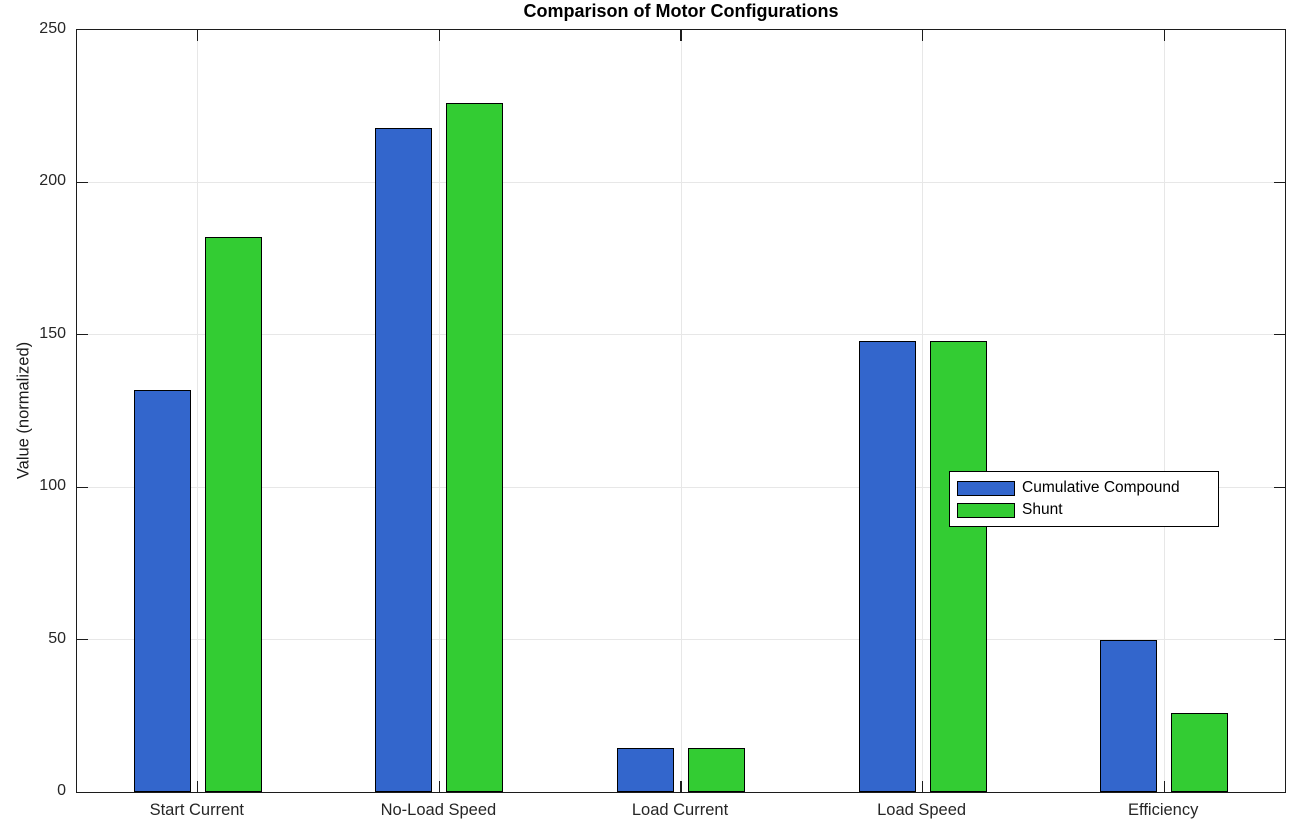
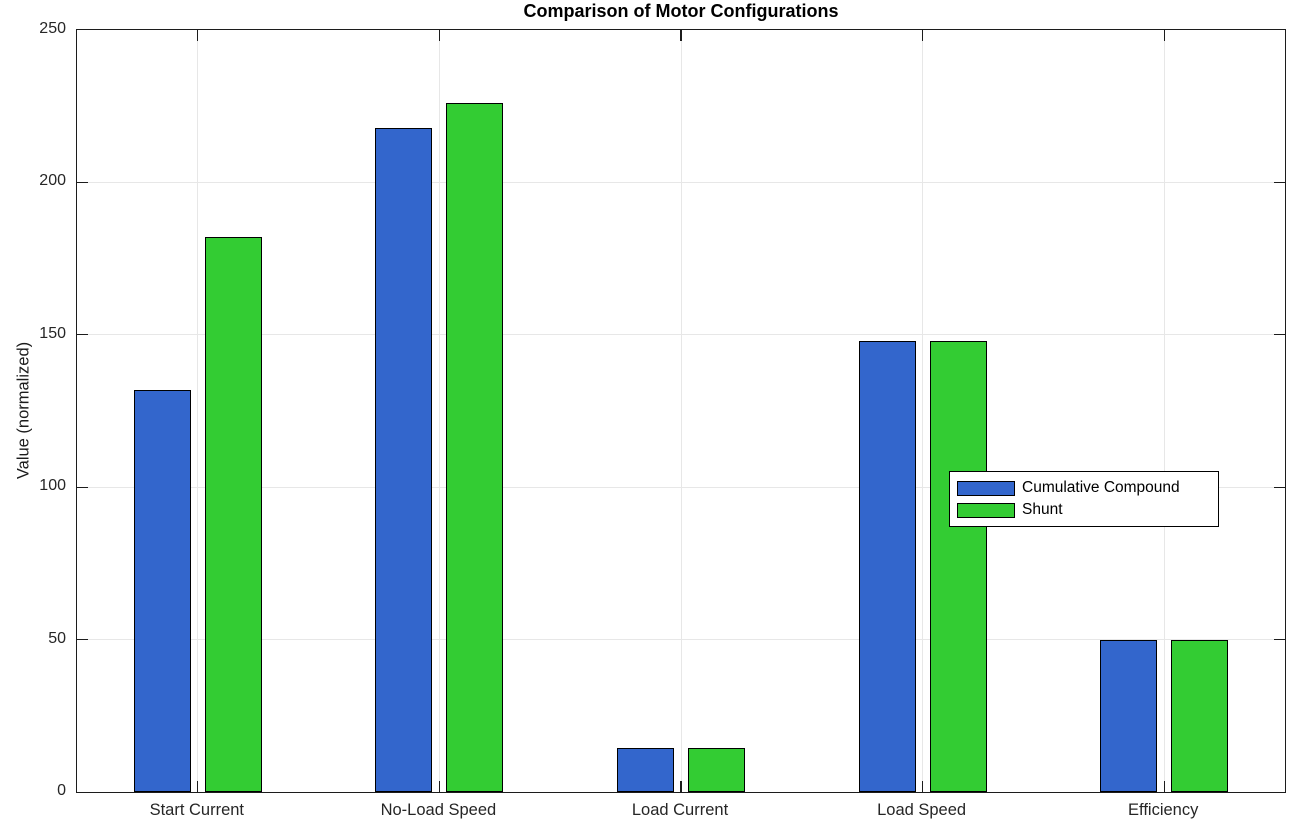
Shunt/Efficiency: 26 -> 50
